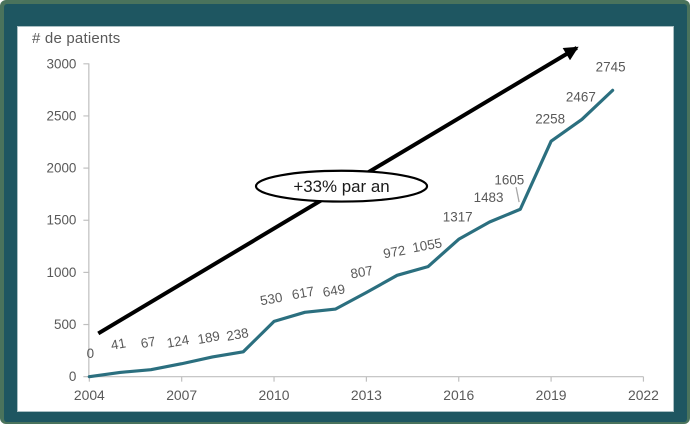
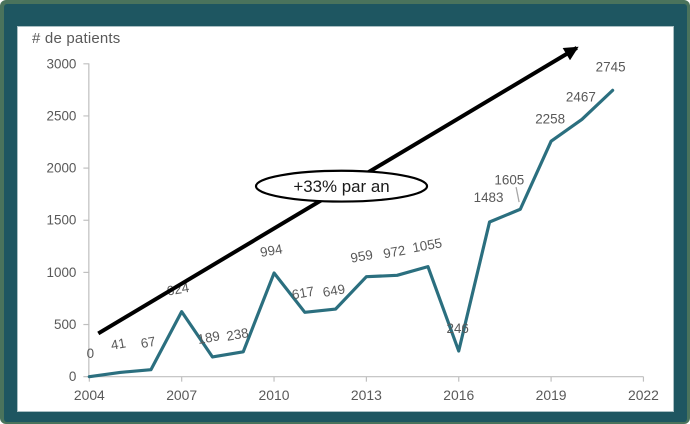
2007: 124 -> 624
2010: 530 -> 994
2013: 807 -> 959
2016: 1317 -> 246
